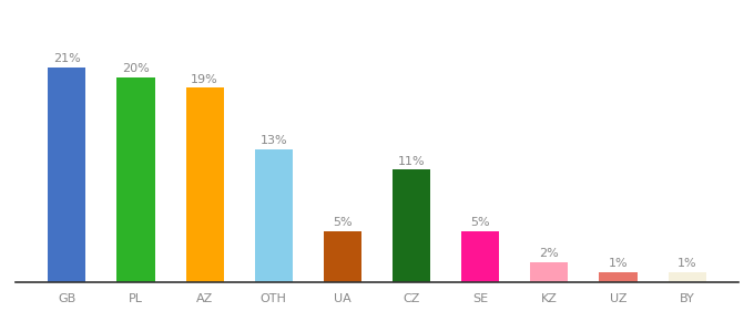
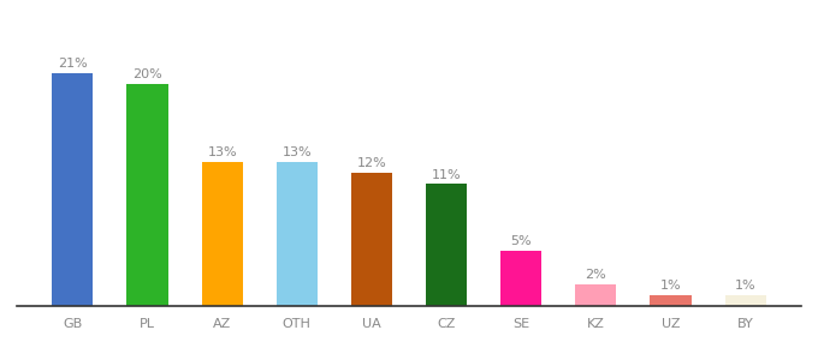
AZ: 19% -> 13%
UA: 5% -> 12%
